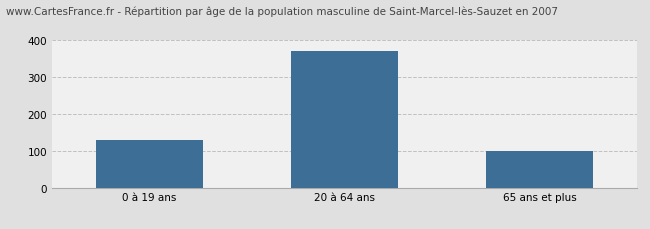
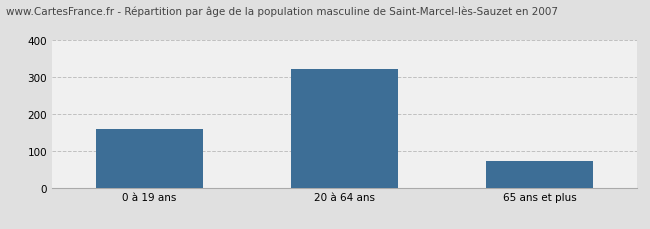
0 à 19 ans: 130 -> 160
20 à 64 ans: 370 -> 322
65 ans et plus: 100 -> 71
